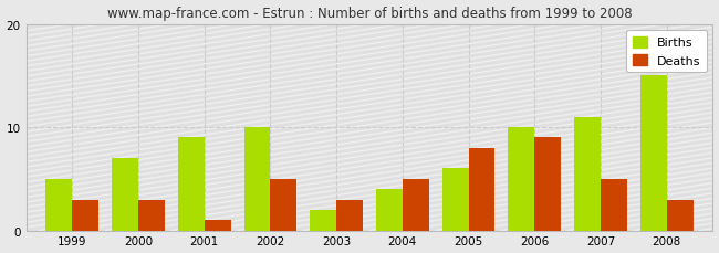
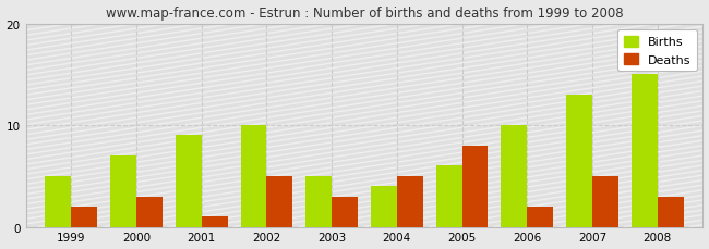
Deaths/1999: 3 -> 2
Births/2003: 2 -> 5
Deaths/2006: 9 -> 2
Births/2007: 11 -> 13
